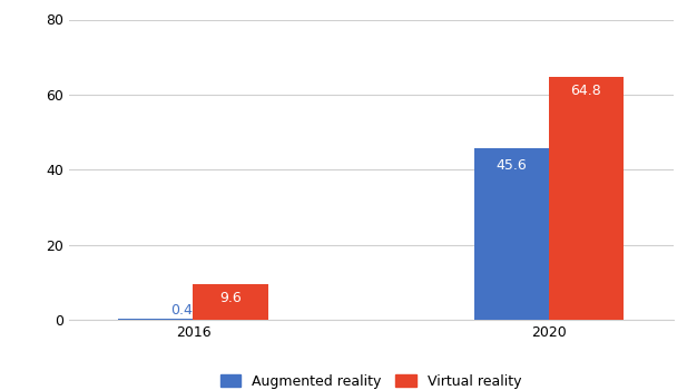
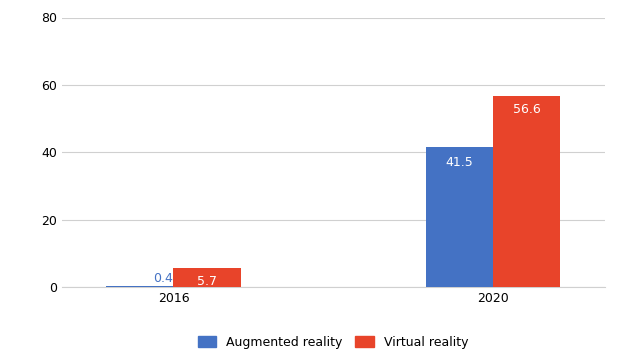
Virtual reality/2016: 9.6 -> 5.7
Augmented reality/2020: 45.6 -> 41.5
Virtual reality/2020: 64.8 -> 56.6
